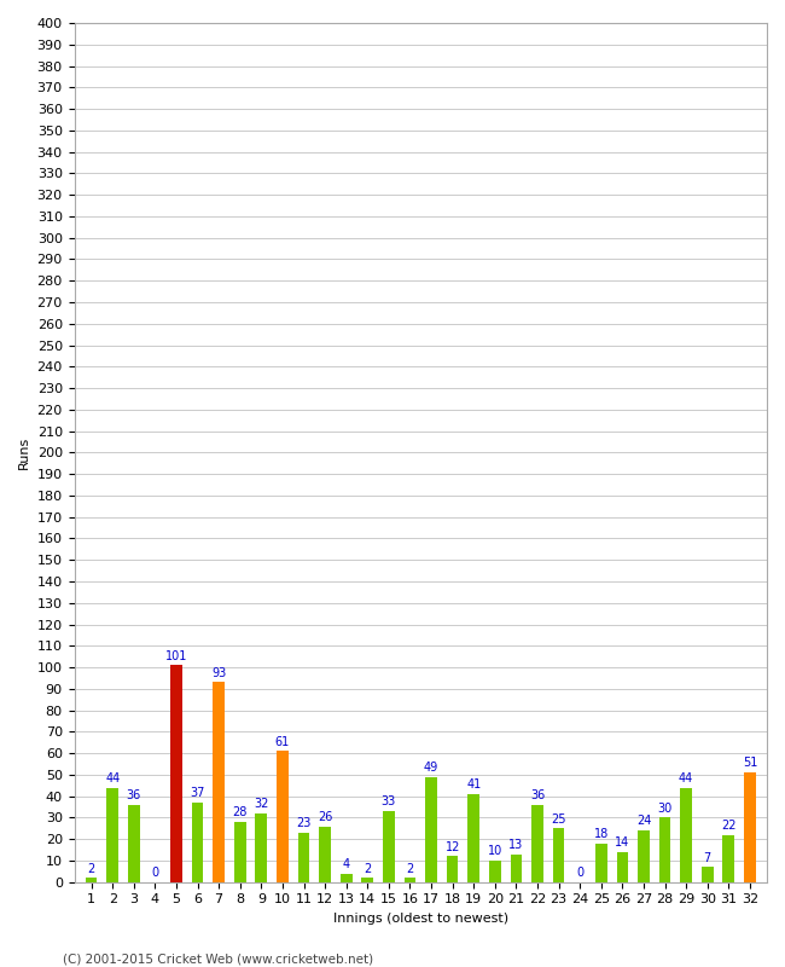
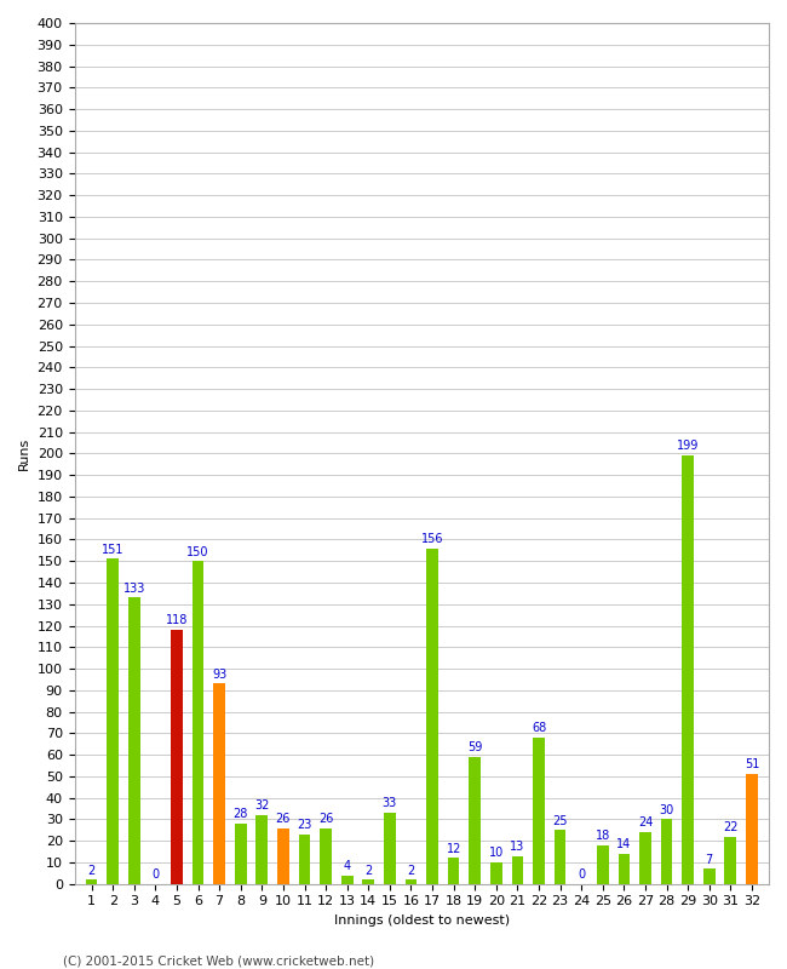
2: 44 -> 151
3: 36 -> 133
5: 101 -> 118
6: 37 -> 150
10: 61 -> 26
17: 49 -> 156
19: 41 -> 59
22: 36 -> 68
29: 44 -> 199
